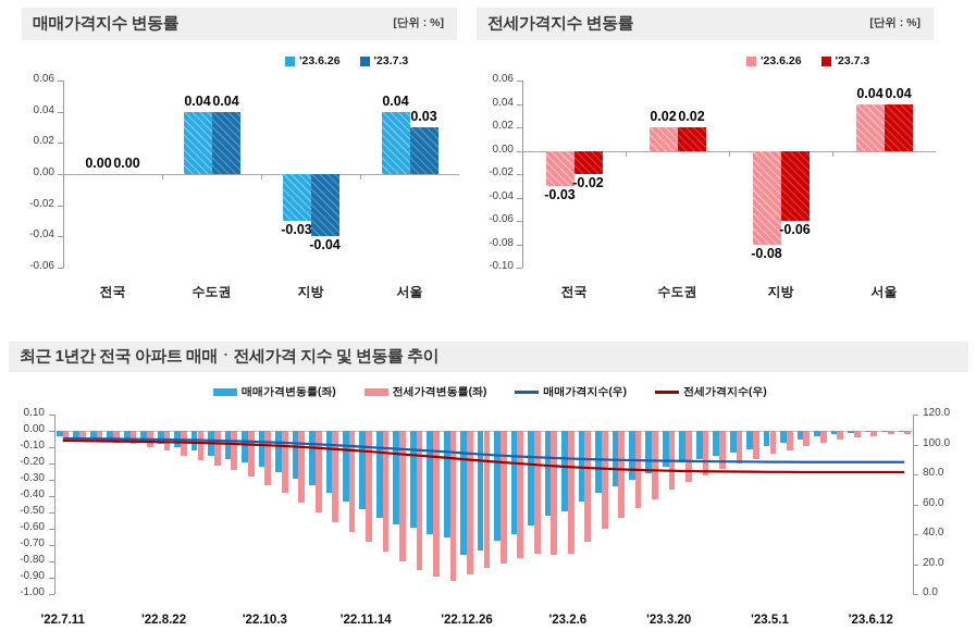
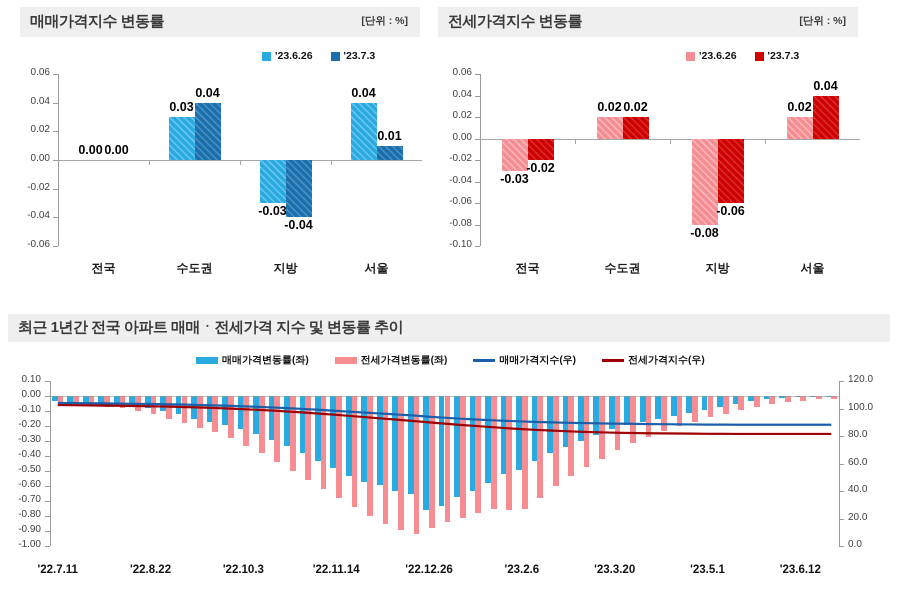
매매가격지수 변동률/'23.6.26/수도권: 0.04 -> 0.03
매매가격지수 변동률/'23.7.3/서울: 0.03 -> 0.01
전세가격지수 변동률/'23.6.26/서울: 0.04 -> 0.02
